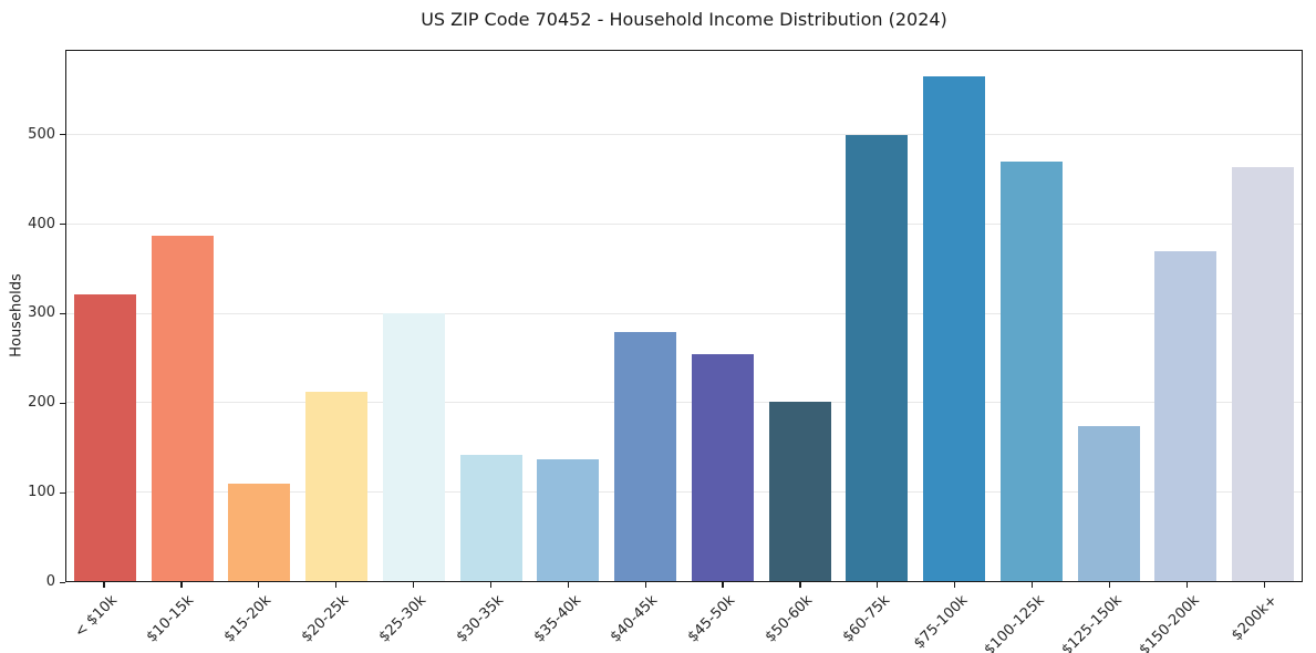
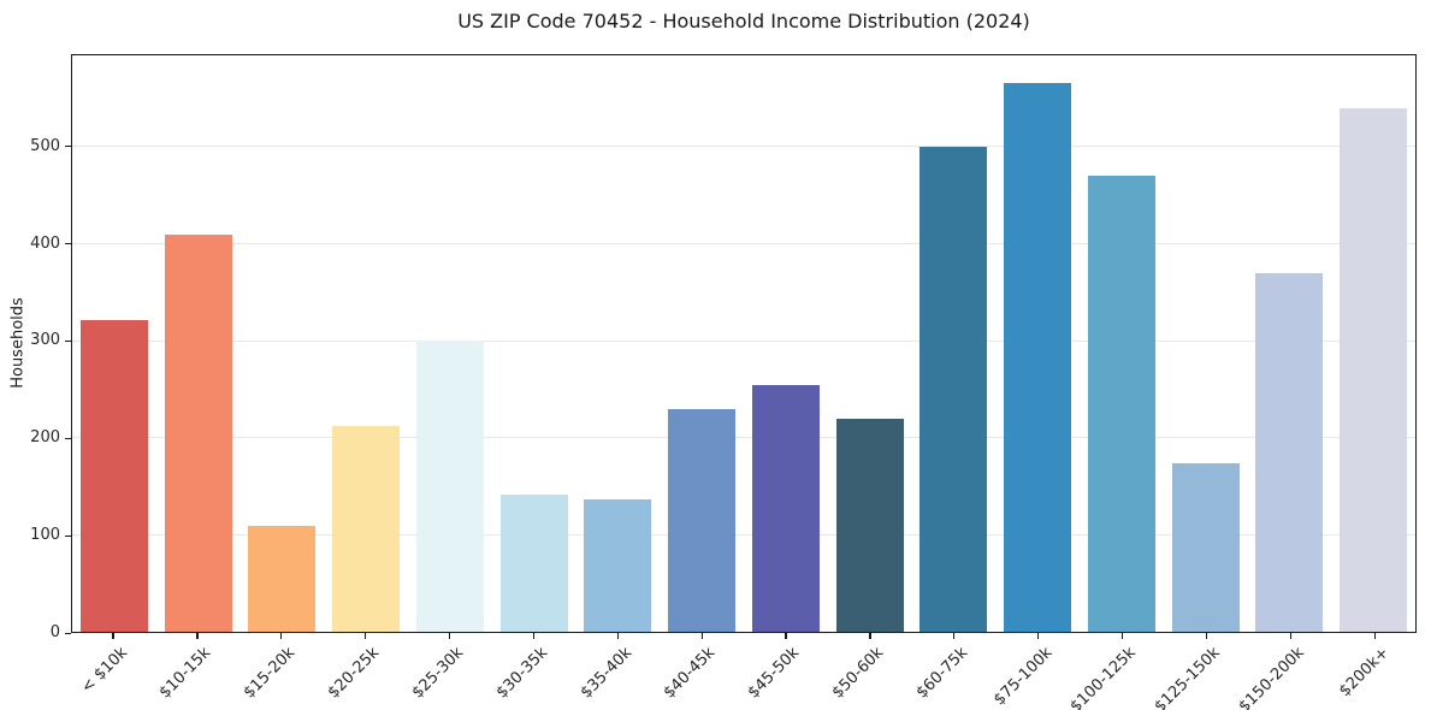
$10-15k: 390 -> 410
$40-45k: 280 -> 230
$50-60k: 200 -> 220
$200k+: 460 -> 540
